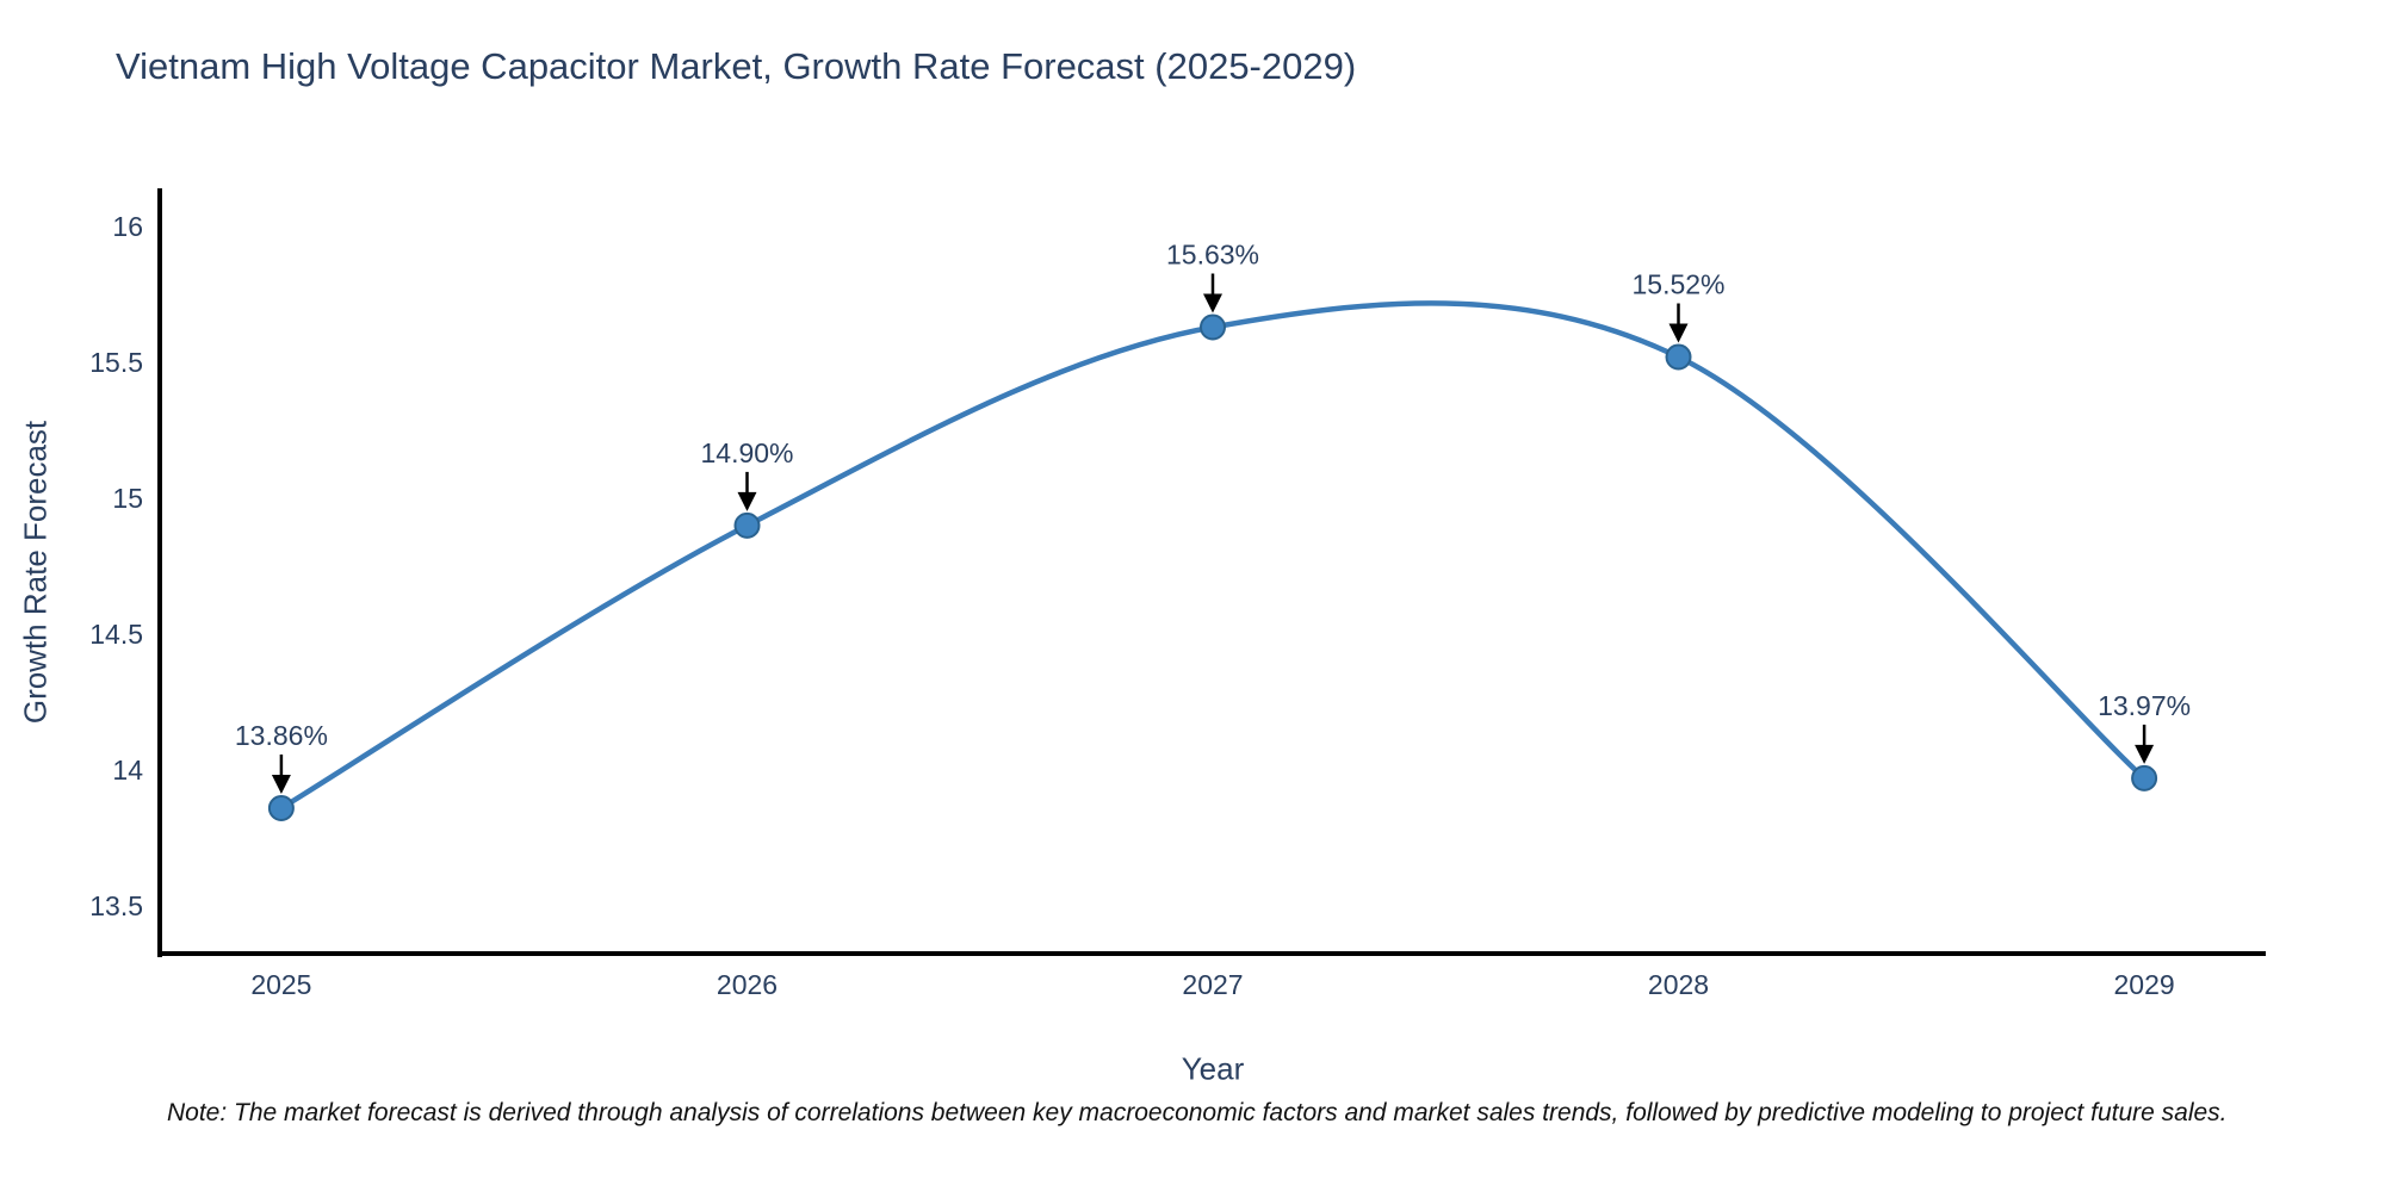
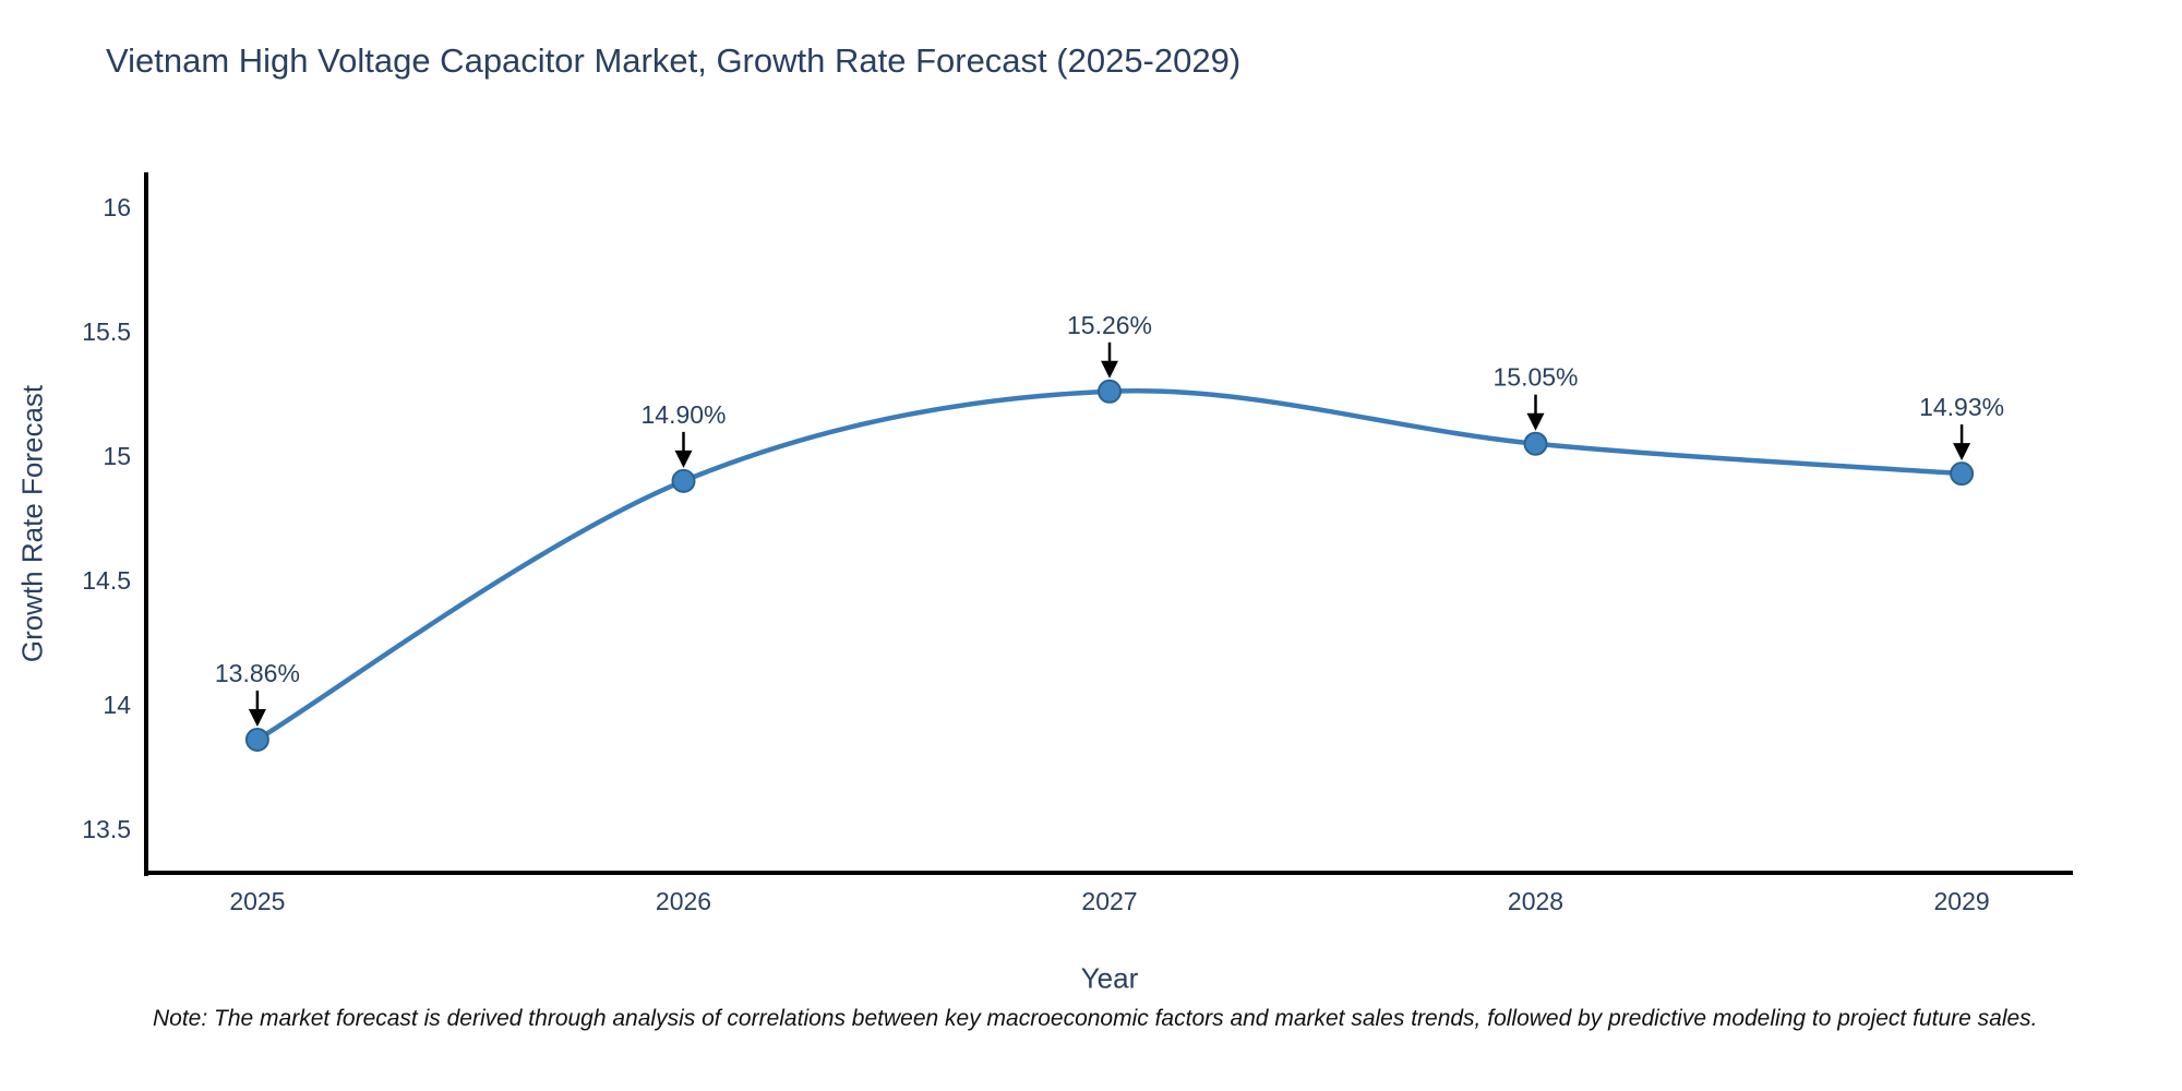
2027: 15.63% -> 15.26%
2028: 15.52% -> 15.05%
2029: 13.97% -> 14.93%
